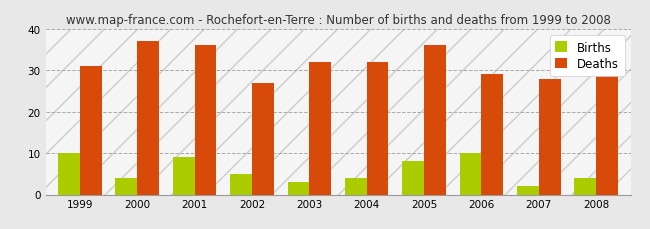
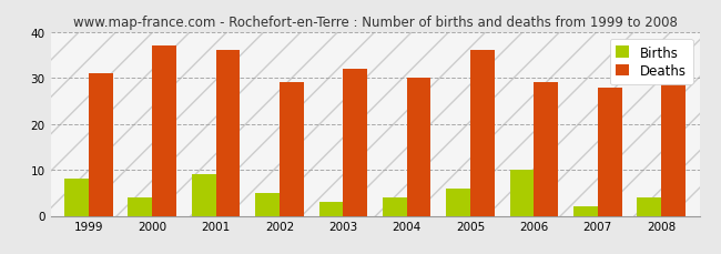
Births/1999: 10 -> 8
Deaths/2002: 27 -> 29
Deaths/2004: 32 -> 30
Births/2005: 8 -> 6
